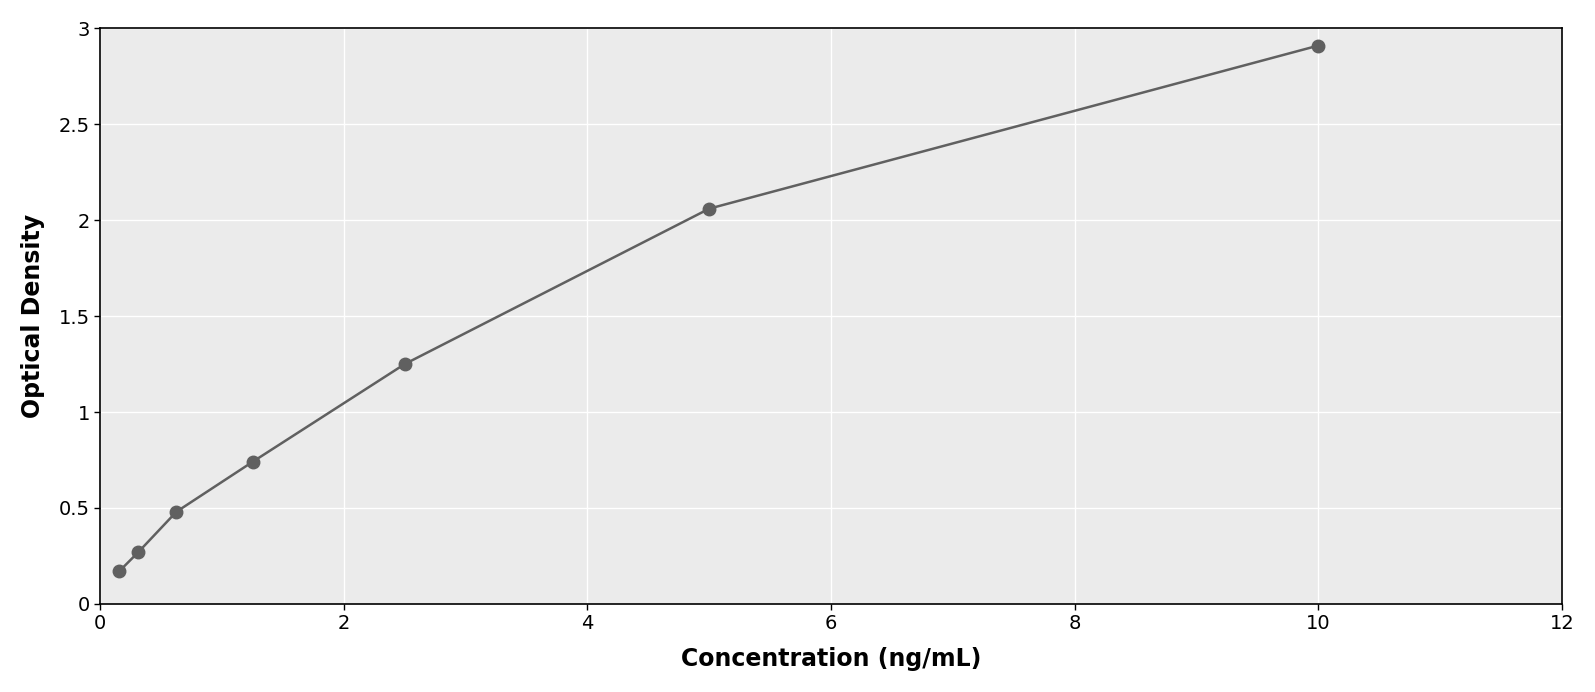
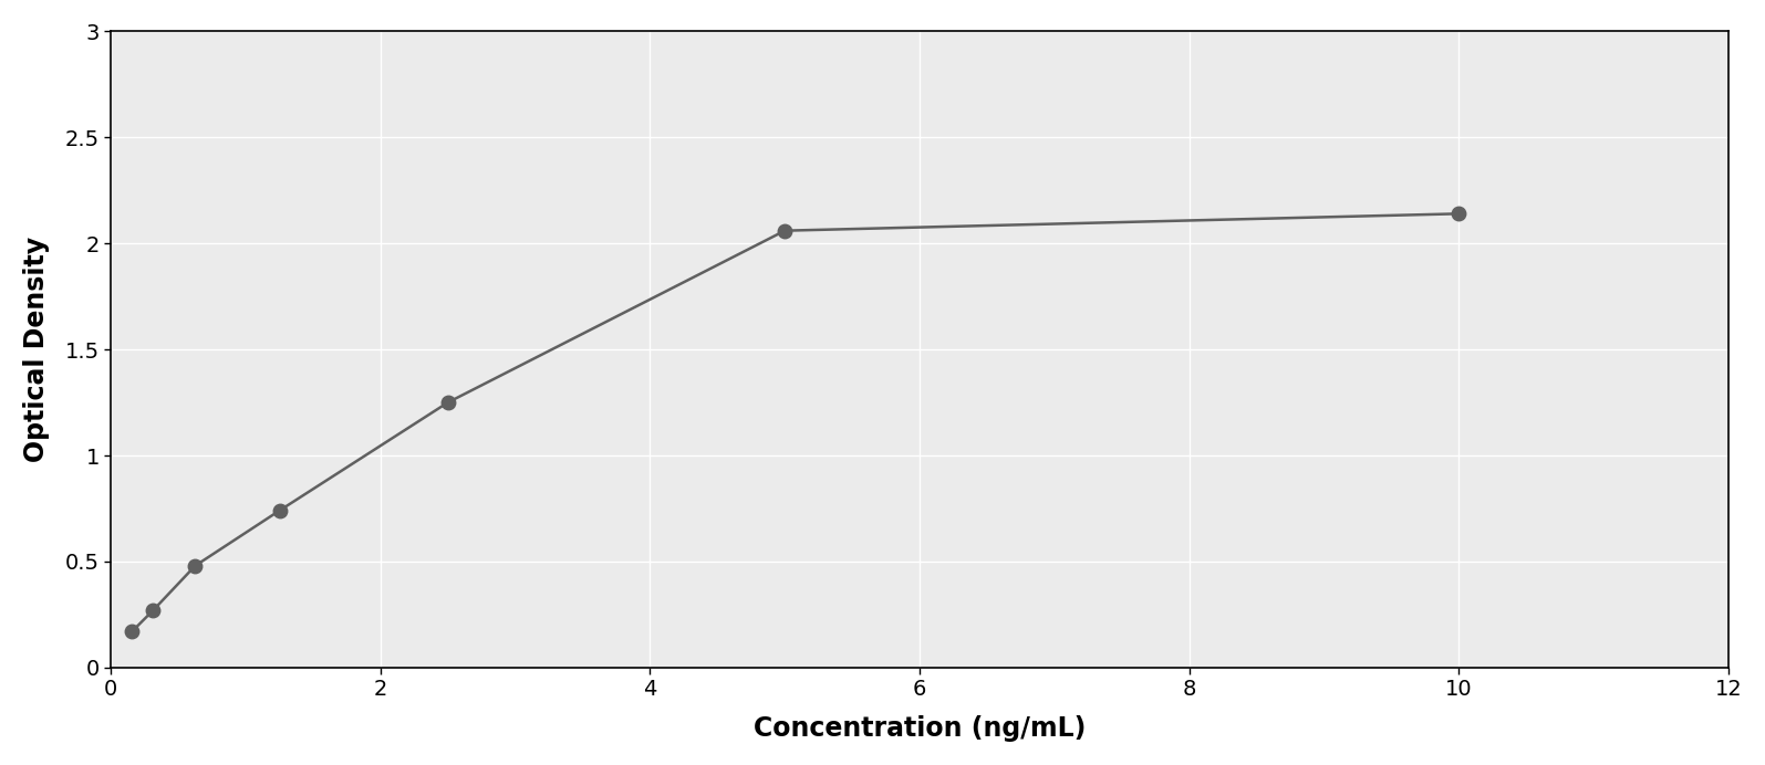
10: 2.91 -> 2.14
